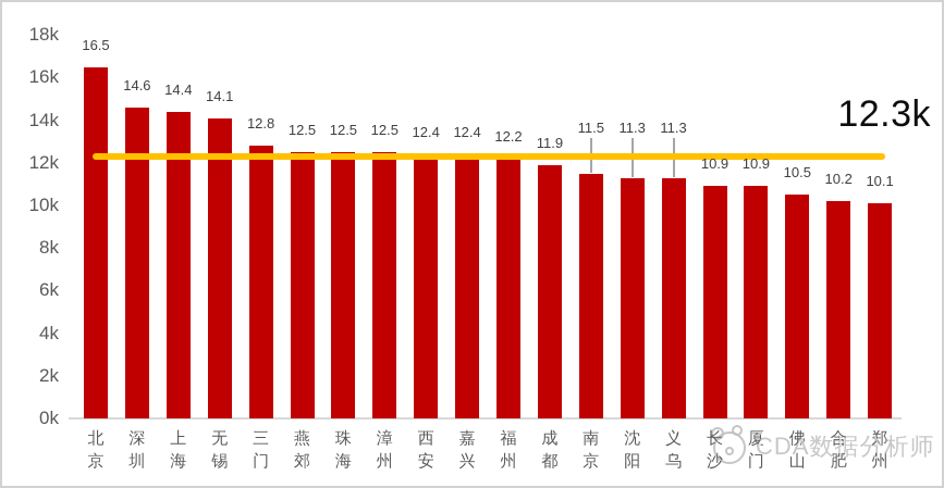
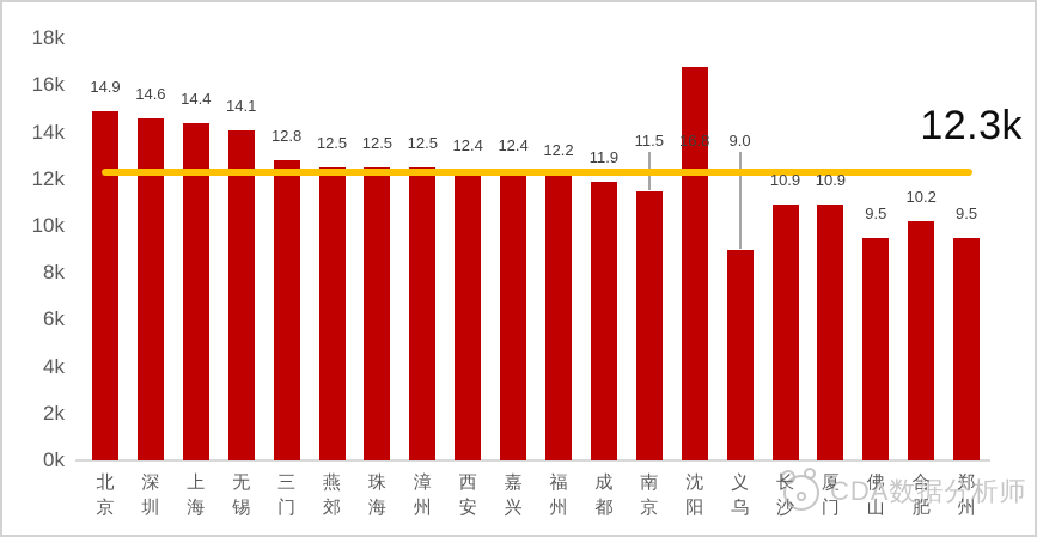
北京: 16.5 -> 14.9
沈阳: 11.3 -> 16.8
义乌: 11.3 -> 9.0
佛山: 10.5 -> 9.5
郑州: 10.1 -> 9.5
